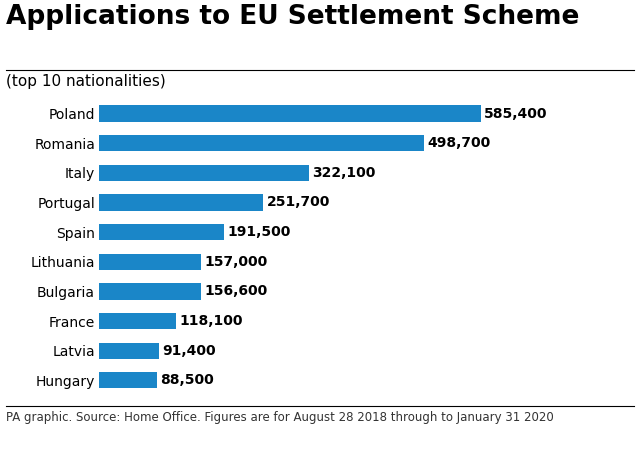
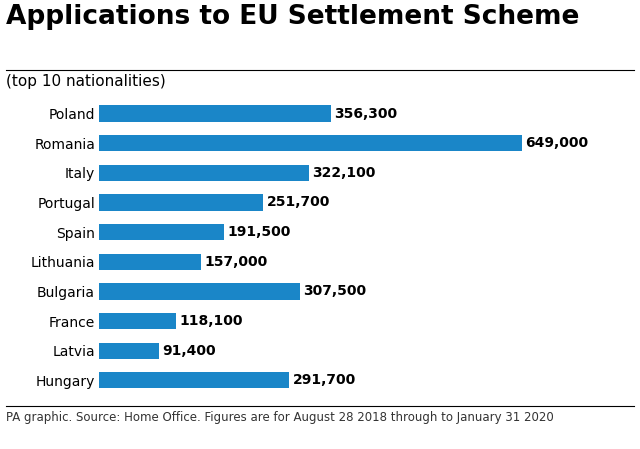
Poland: 585,400 -> 356,300
Romania: 498,700 -> 649,000
Bulgaria: 156,600 -> 307,500
Hungary: 88,500 -> 291,700
